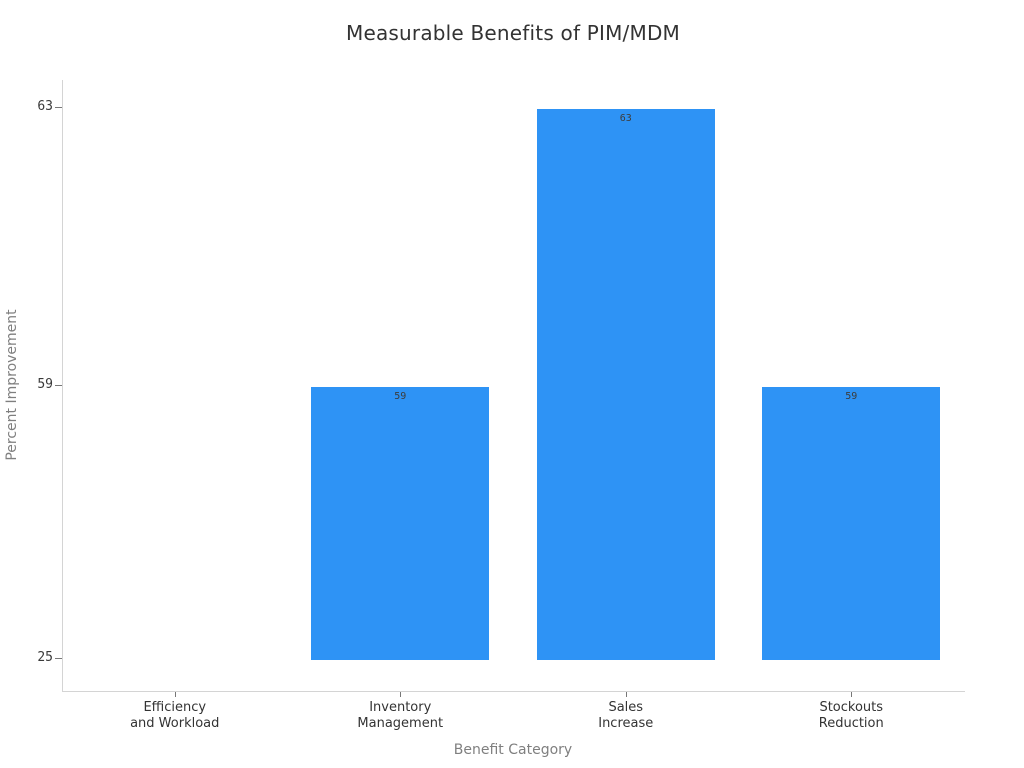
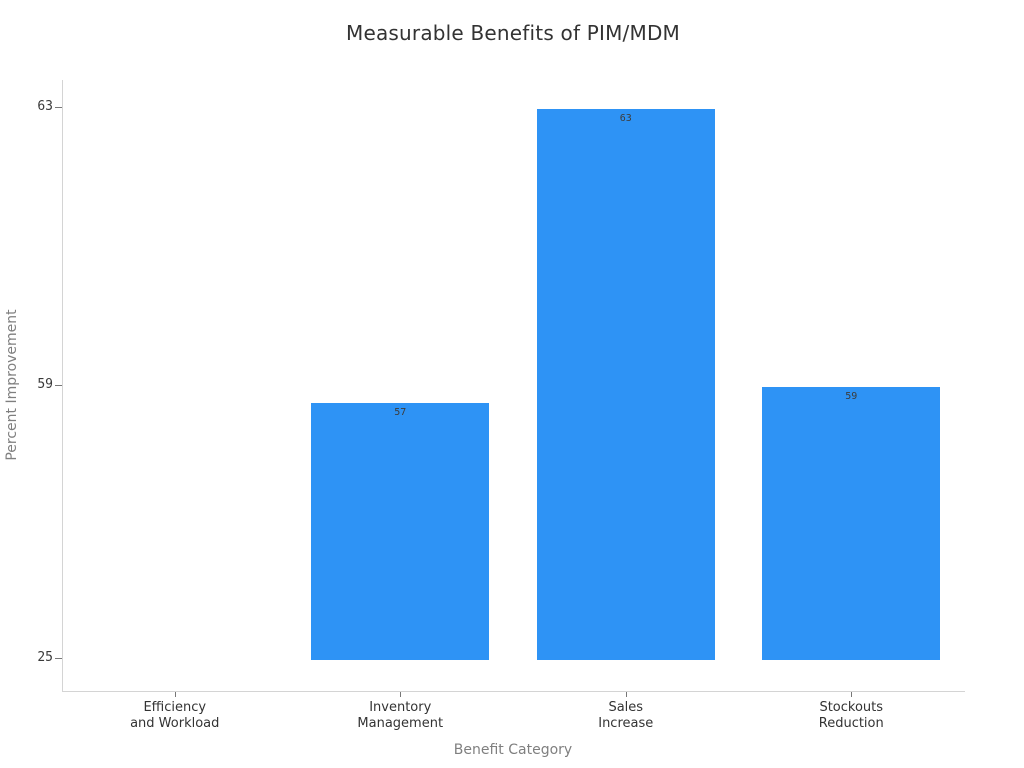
Inventory Management: 59 -> 57
